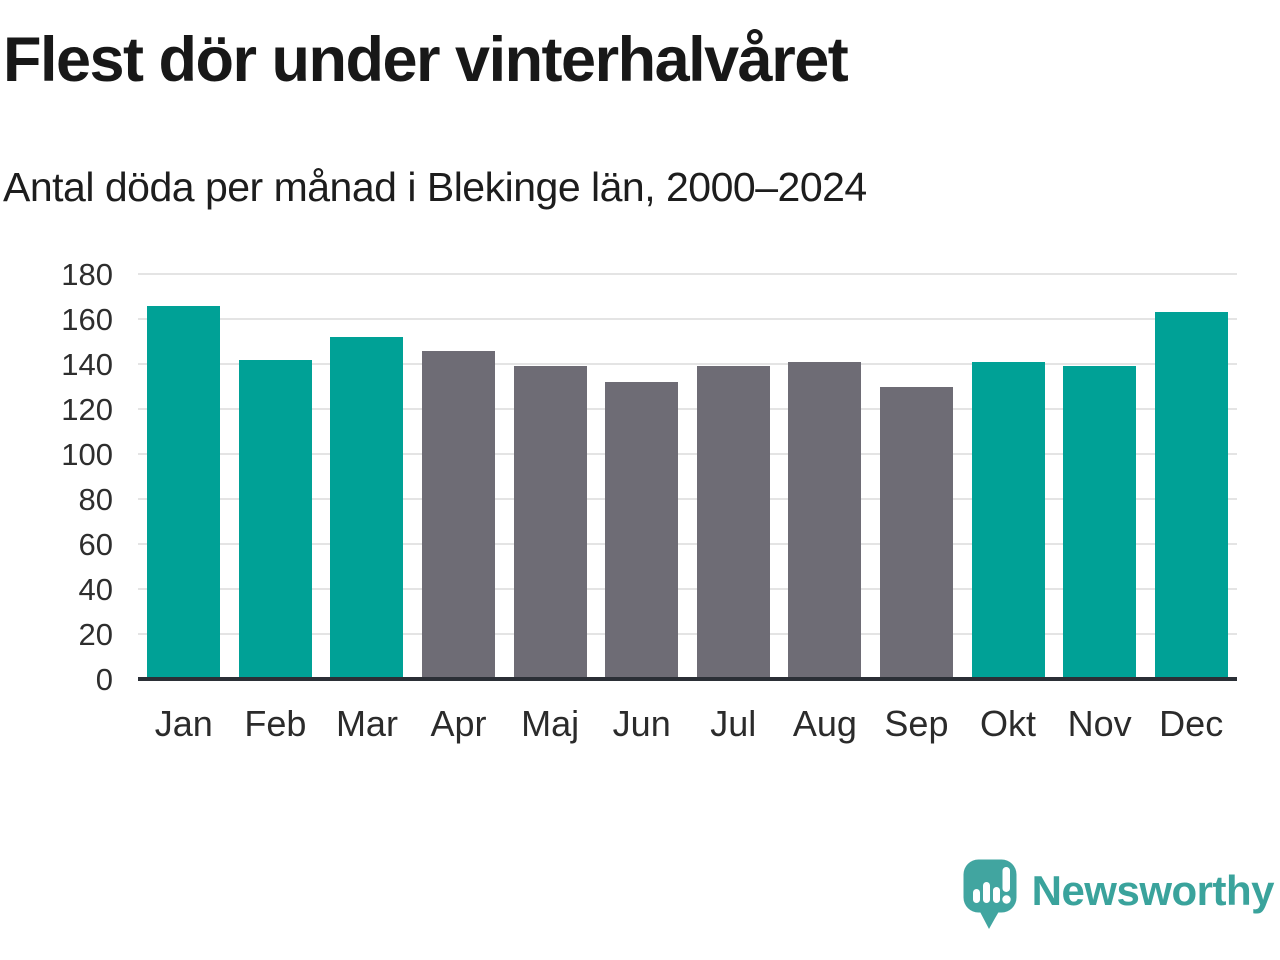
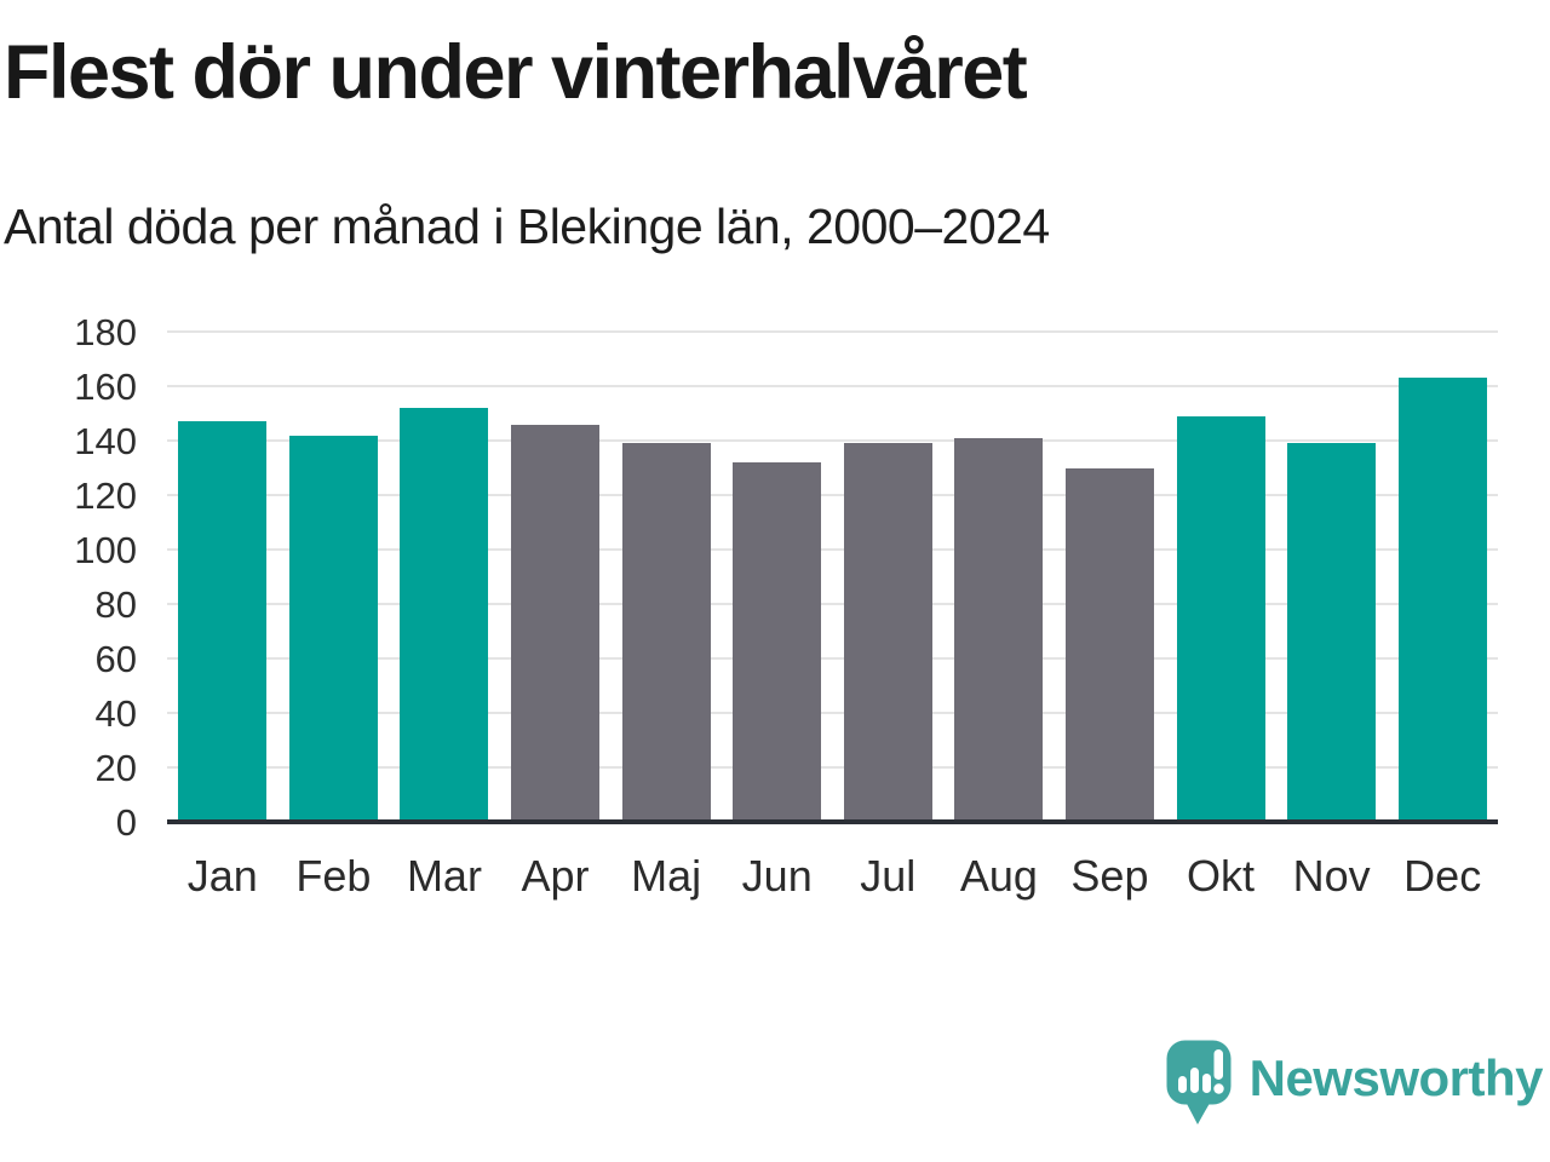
Jan: 166 -> 147
Okt: 141 -> 149
